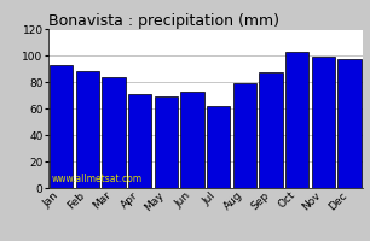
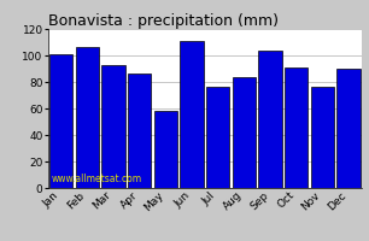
Jan: 93 -> 101
Feb: 88 -> 106
Mar: 84 -> 93
Apr: 71 -> 86
May: 69 -> 58
Jun: 73 -> 111
Jul: 62 -> 76
Aug: 79 -> 84
Sep: 87 -> 104
Oct: 103 -> 91
Nov: 99 -> 76
Dec: 97 -> 90
